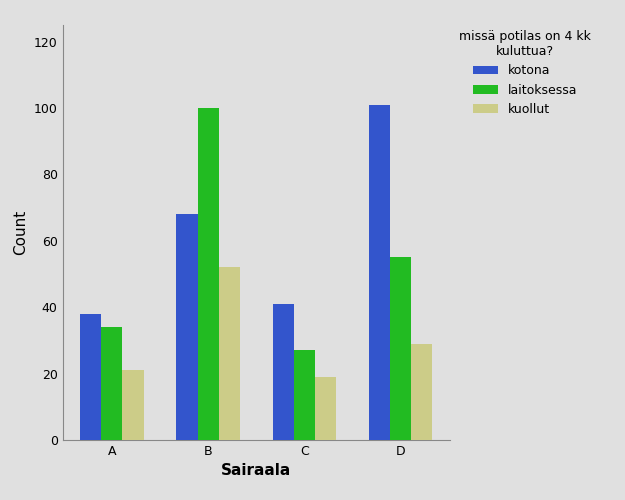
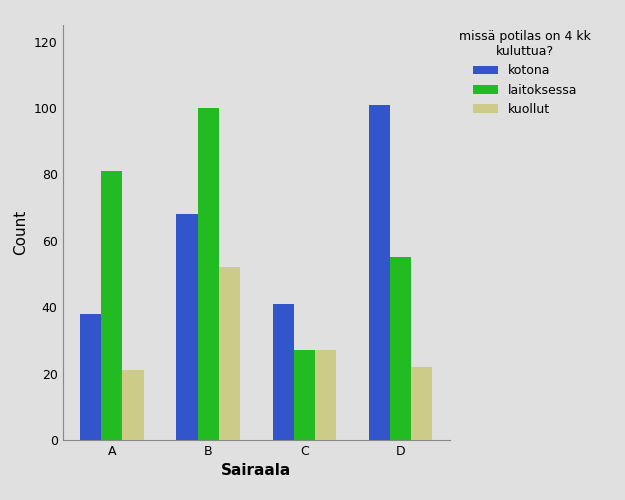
laitoksessa/A: 34 -> 81
kuollut/C: 19 -> 27
kuollut/D: 29 -> 22
